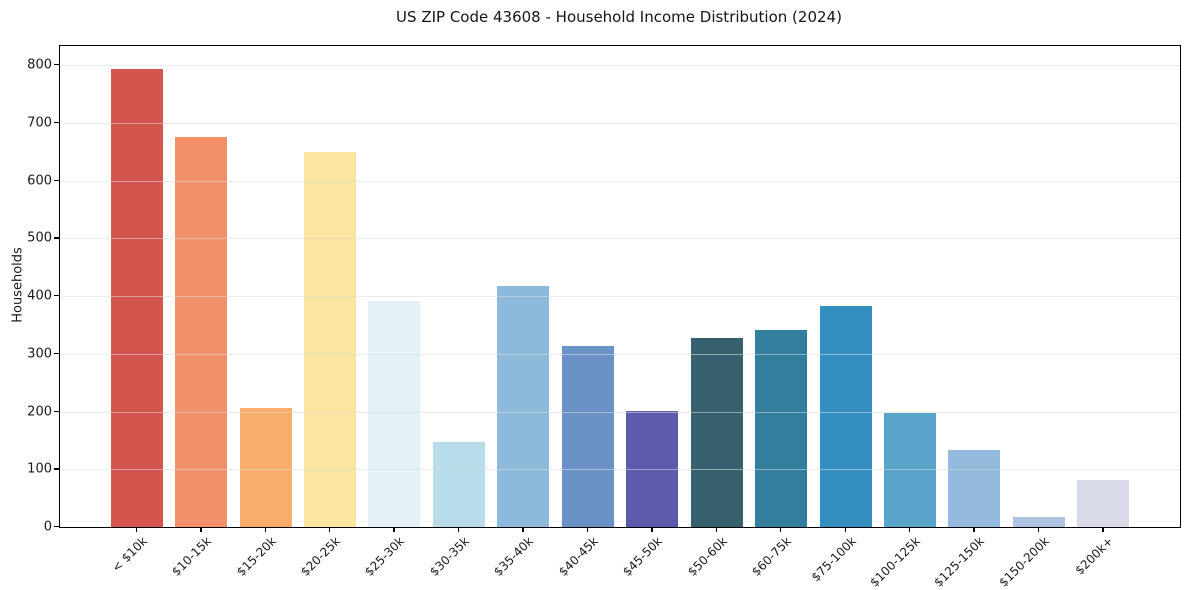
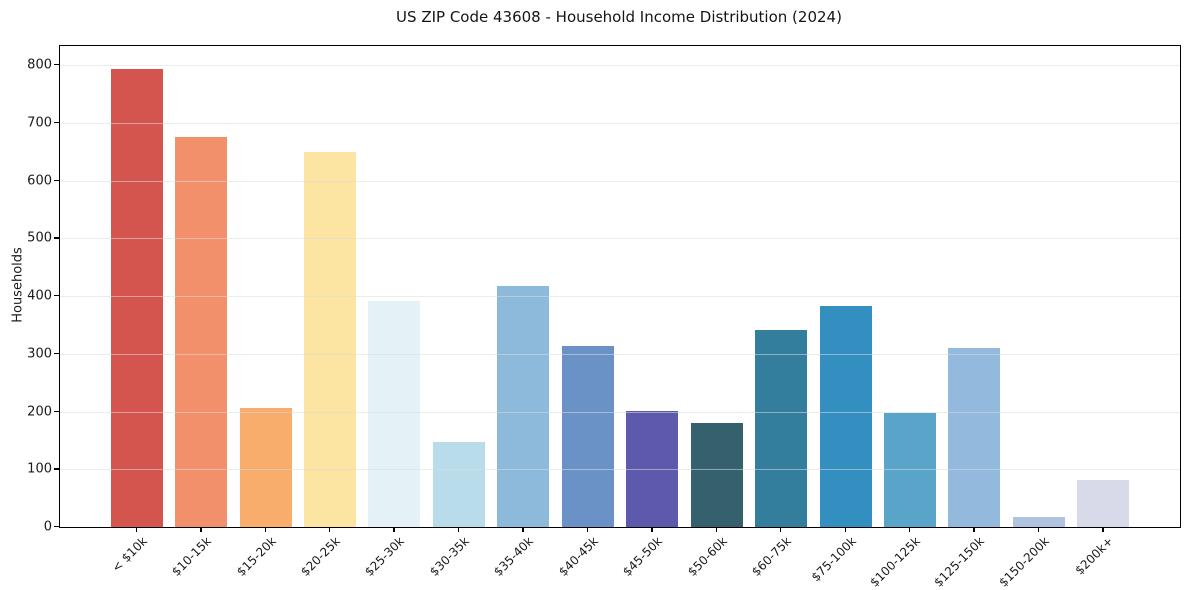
$50-60k: 330 -> 180
$125-150k: 130 -> 310
